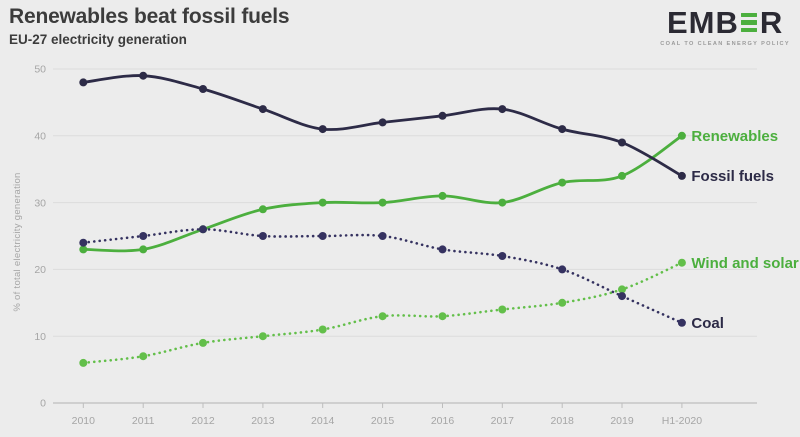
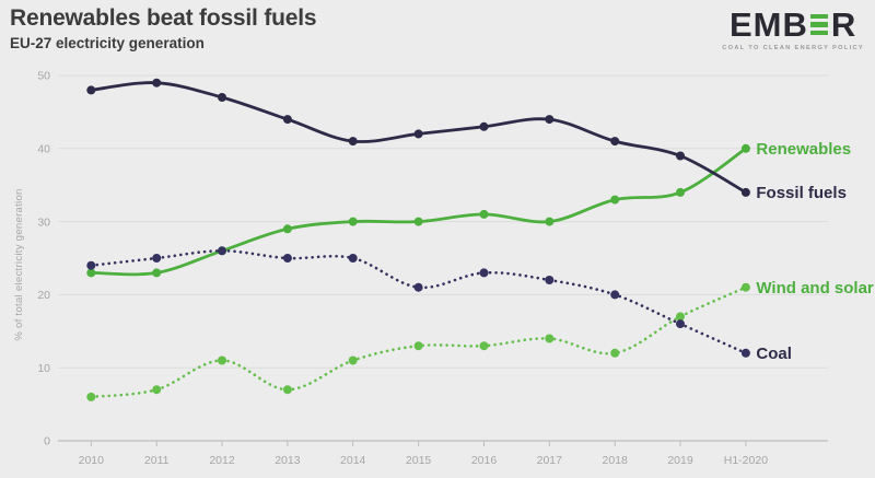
Wind and solar/2012: 9 -> 11
Wind and solar/2013: 10 -> 7
Coal/2015: 25 -> 21
Wind and solar/2018: 15 -> 12
